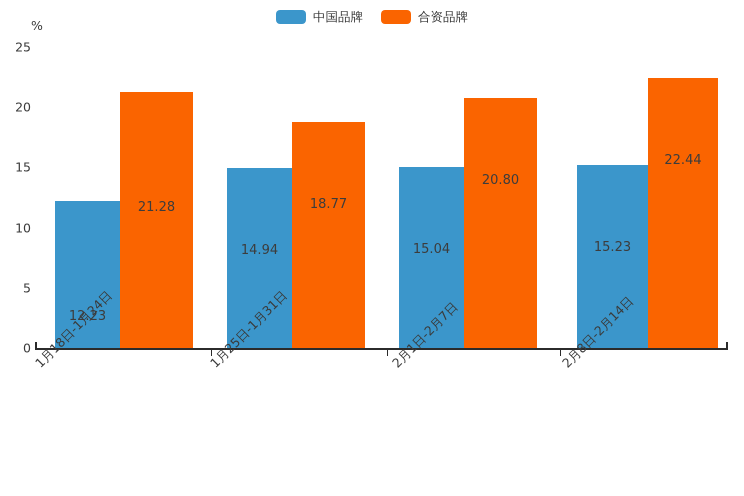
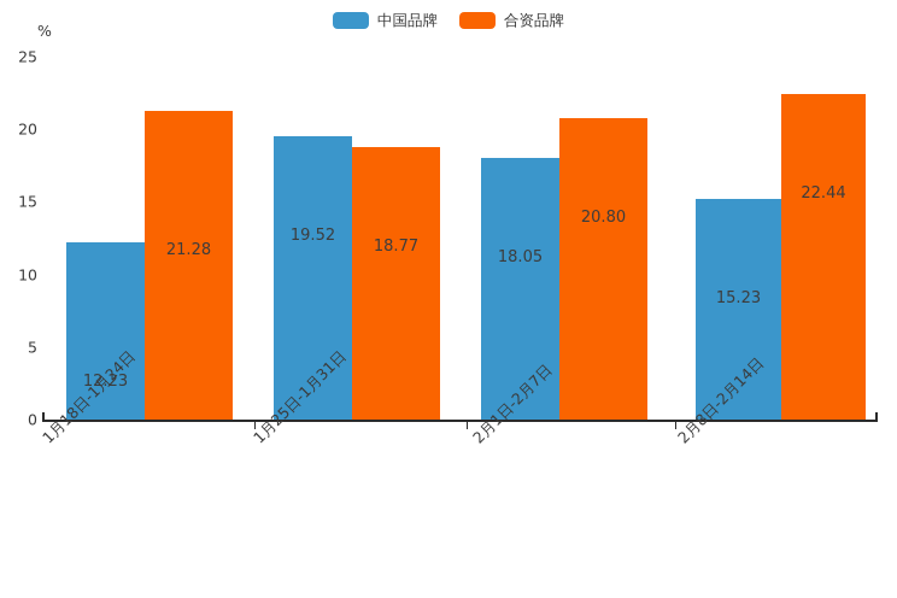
中国品牌/1月25日-1月31日: 14.94 -> 19.52
中国品牌/2月1日-2月7日: 15.04 -> 18.05
